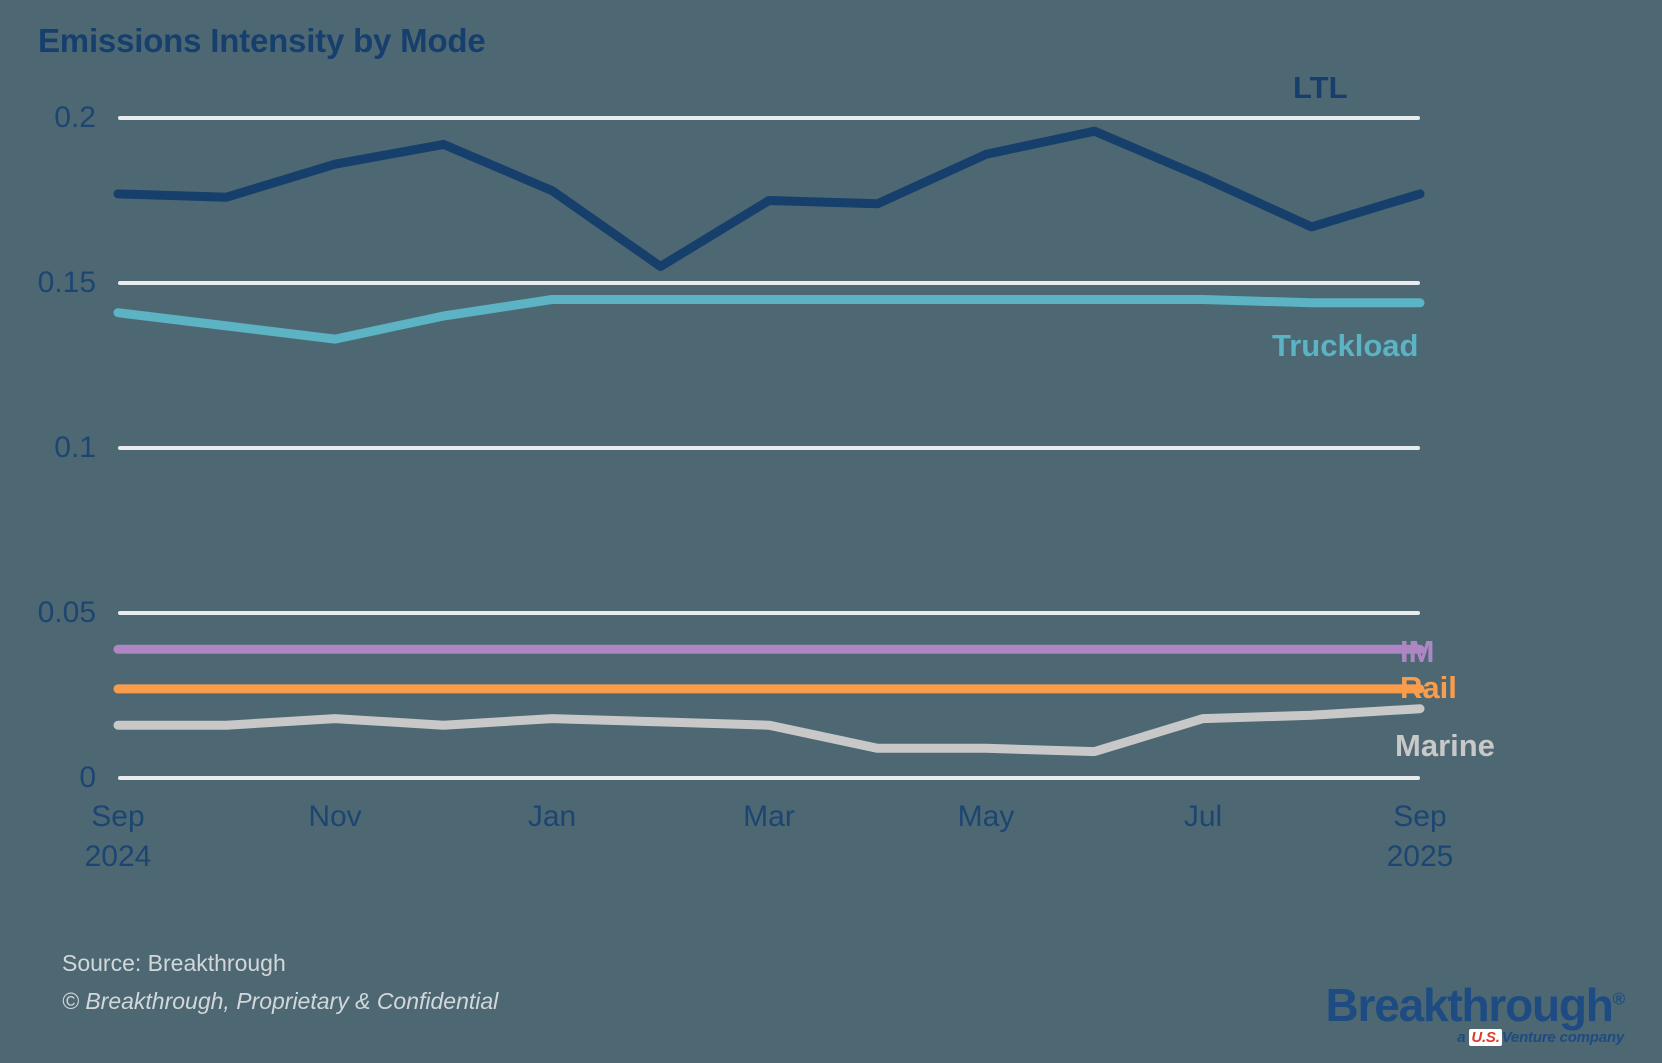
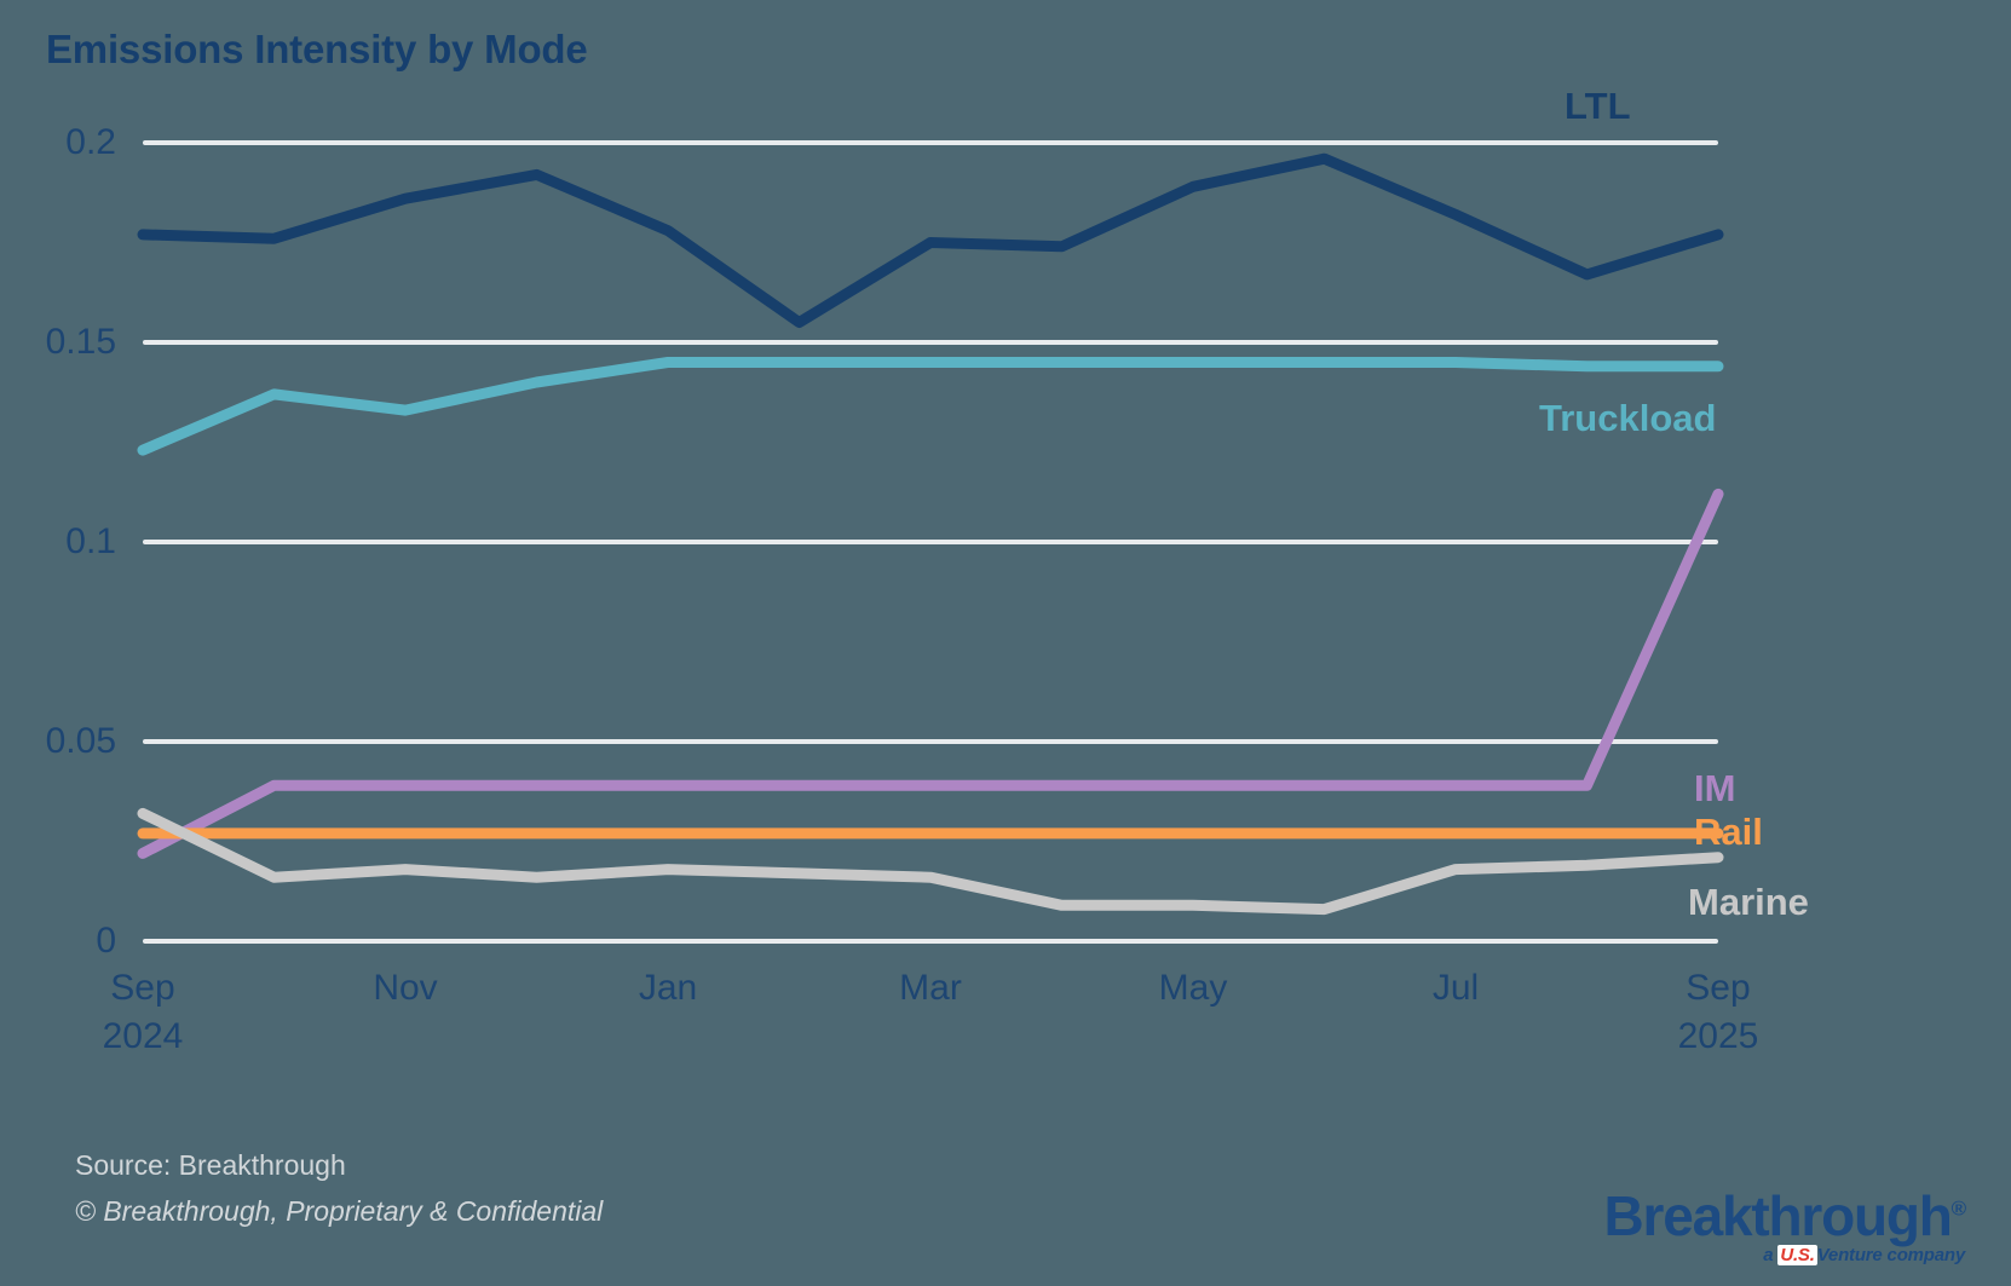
Truckload/Sep 2024: 0.141 -> 0.123
IM/Sep 2024: 0.039 -> 0.022
Marine/Sep 2024: 0.016 -> 0.032
IM/Sep 2025: 0.039 -> 0.112
